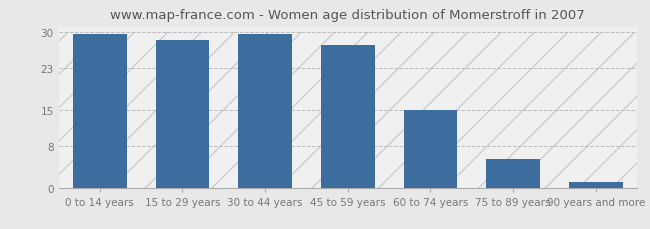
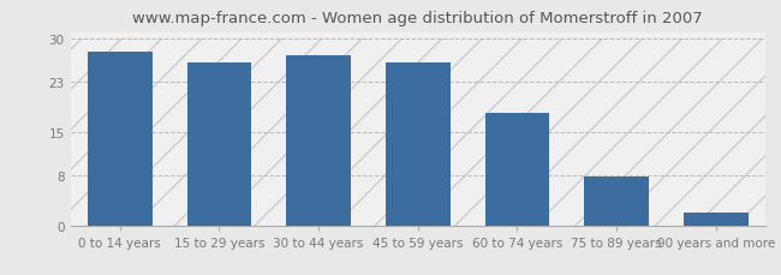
0 to 14 years: 29.5 -> 27.8
15 to 29 years: 28.5 -> 26.2
30 to 44 years: 29.5 -> 27.2
45 to 59 years: 27.5 -> 26.2
60 to 74 years: 15.0 -> 18.0
75 to 89 years: 5.5 -> 7.8
90 years and more: 1.0 -> 2.0
